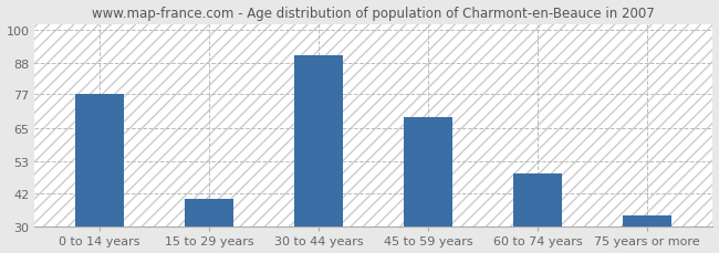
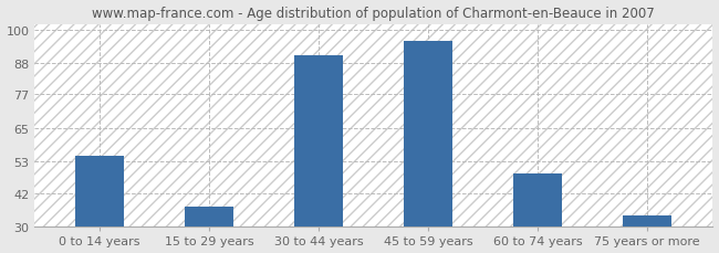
0 to 14 years: 77 -> 55
15 to 29 years: 40 -> 37
45 to 59 years: 69 -> 96
